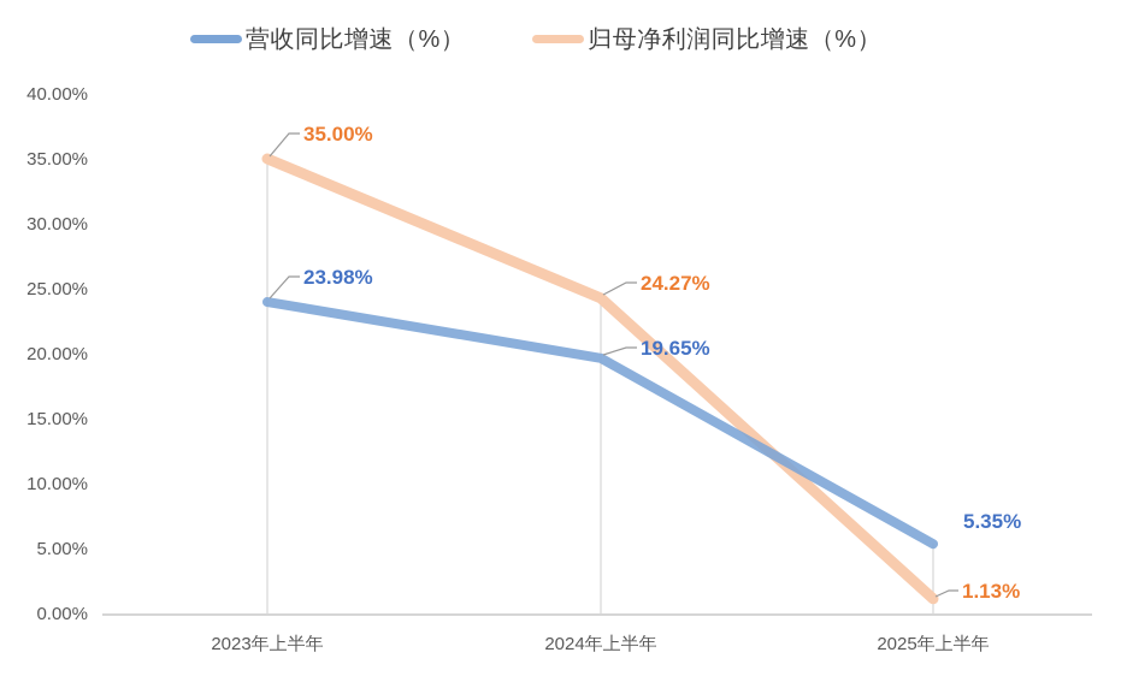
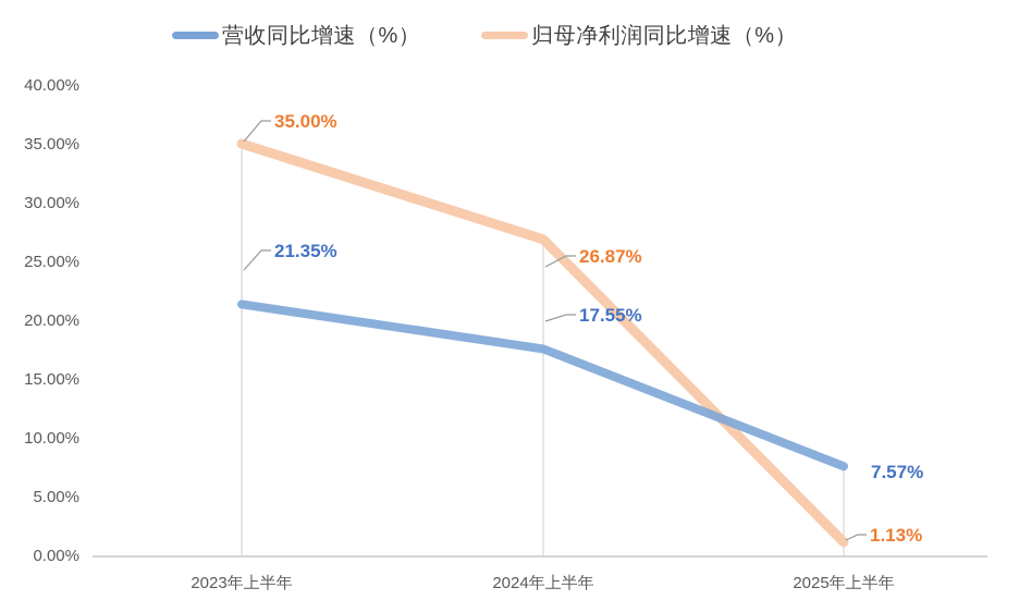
营收同比增速（%）/2023年上半年: 23.98% -> 21.35%
营收同比增速（%）/2024年上半年: 19.65% -> 17.55%
归母净利润同比增速（%）/2024年上半年: 24.27% -> 26.87%
营收同比增速（%）/2025年上半年: 5.35% -> 7.57%
